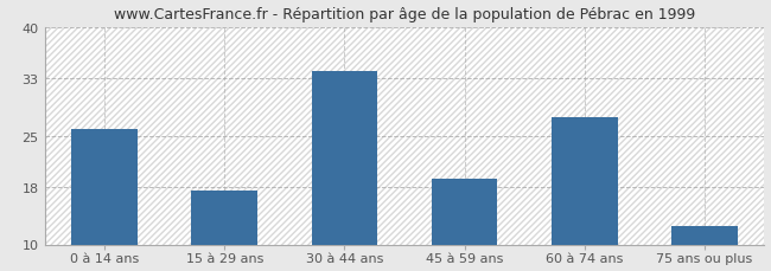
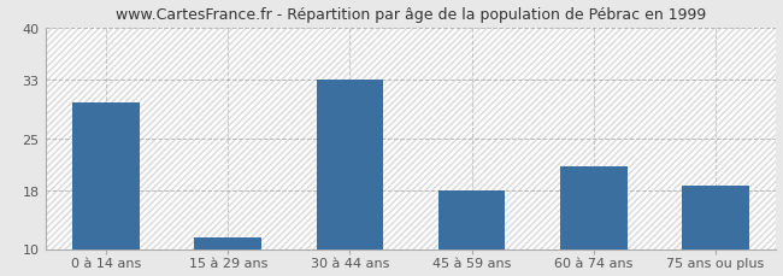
0 à 14 ans: 26.0 -> 29.8
15 à 29 ans: 17.5 -> 11.6
30 à 44 ans: 34.0 -> 33.0
45 à 59 ans: 19.0 -> 18.0
60 à 74 ans: 27.5 -> 21.2
75 ans ou plus: 12.5 -> 18.6
